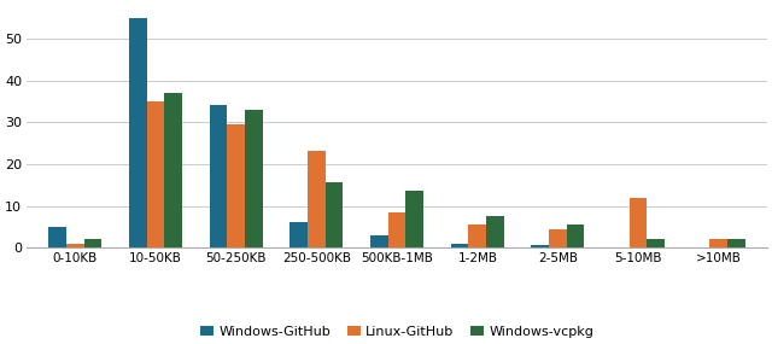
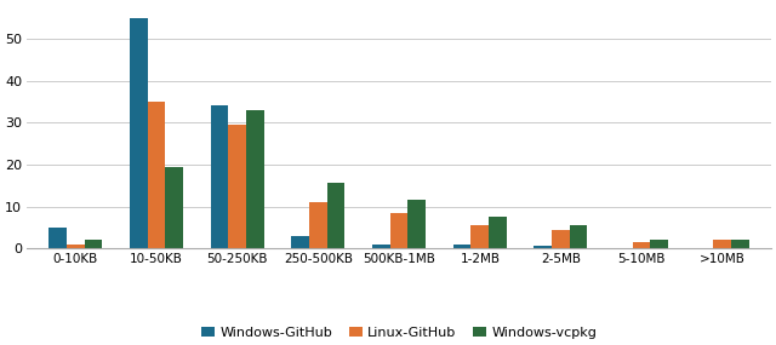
Windows-vcpkg/10-50KB: 37.0 -> 19.5
Windows-GitHub/250-500KB: 6.0 -> 3.0
Linux-GitHub/250-500KB: 23.0 -> 11.0
Windows-GitHub/500KB-1MB: 3.0 -> 1.0
Windows-vcpkg/500KB-1MB: 13.5 -> 11.5
Linux-GitHub/5-10MB: 12.0 -> 1.5
